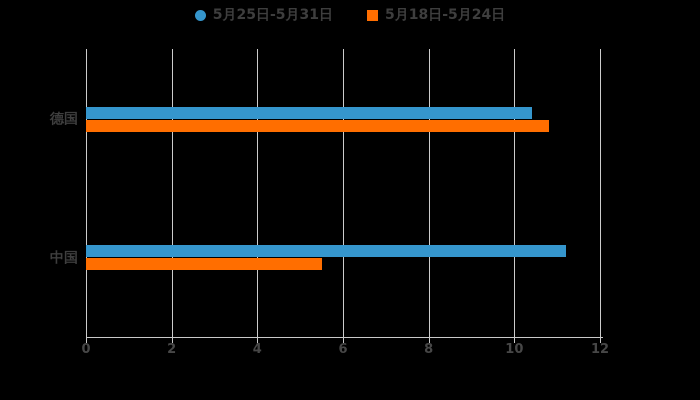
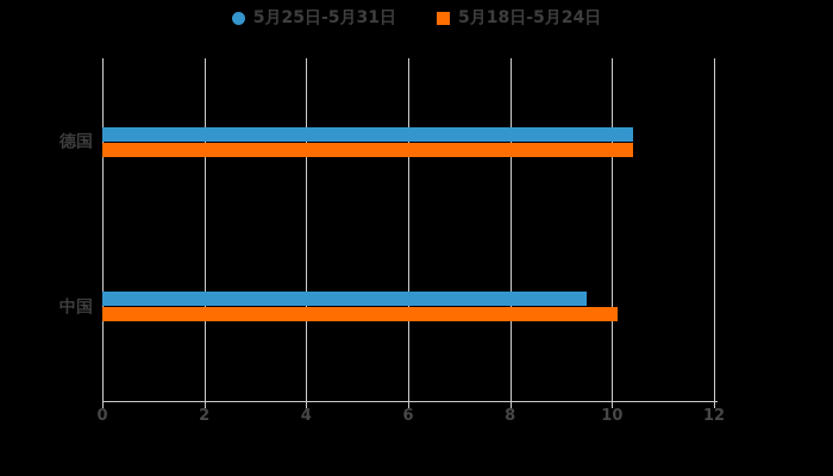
5月18日-5月24日/德国: 10.8 -> 10.4
5月25日-5月31日/中国: 11.2 -> 9.5
5月18日-5月24日/中国: 5.5 -> 10.1
